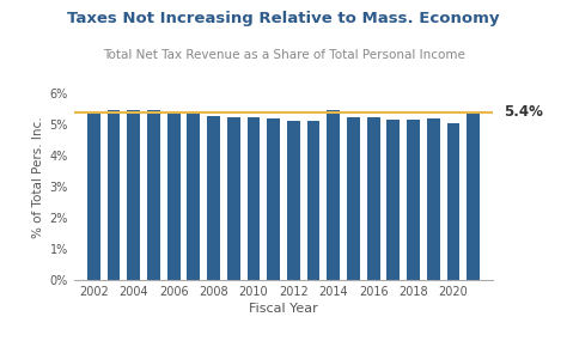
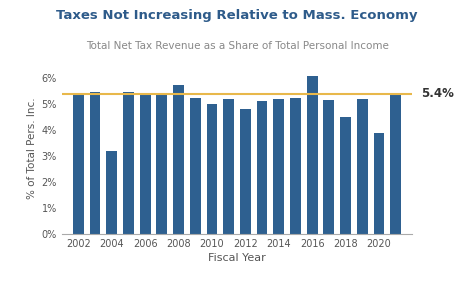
2004: 5.48% -> 3.20%
2008: 5.28% -> 5.75%
2010: 5.25% -> 5.00%
2012: 5.14% -> 4.80%
2014: 5.47% -> 5.20%
2016: 5.24% -> 6.10%
2018: 5.17% -> 4.50%
2020: 5.06% -> 3.90%
